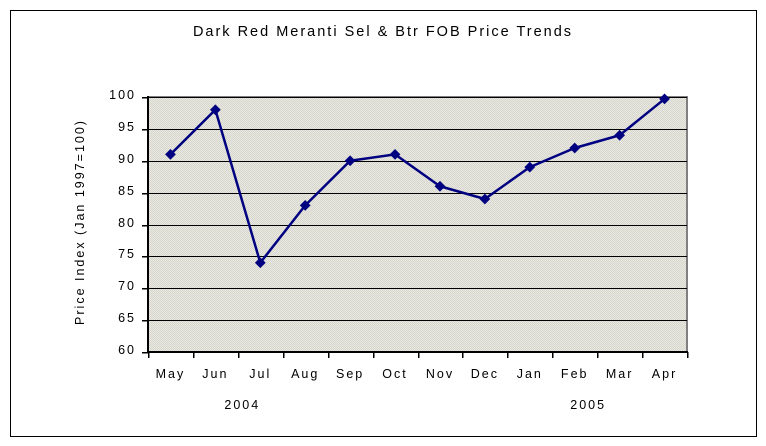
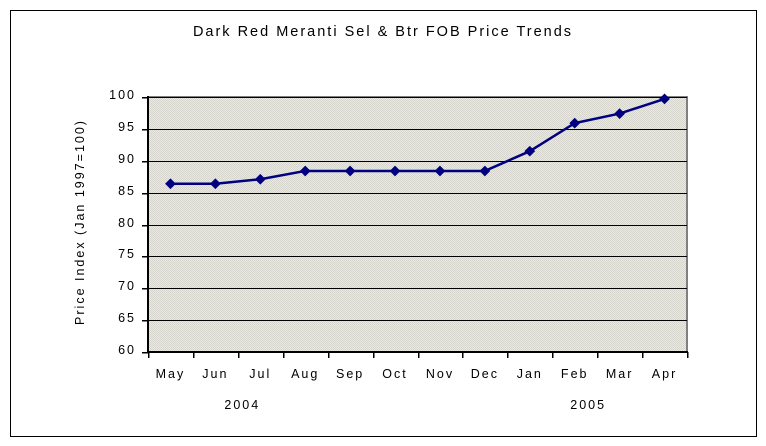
May: 91 -> 86
Jun: 98 -> 86
Jul: 74 -> 87
Aug: 83 -> 88
Sep: 90 -> 88
Oct: 91 -> 88
Nov: 86 -> 88
Dec: 84 -> 88
Jan: 89 -> 92
Feb: 92 -> 96
Mar: 94 -> 97
